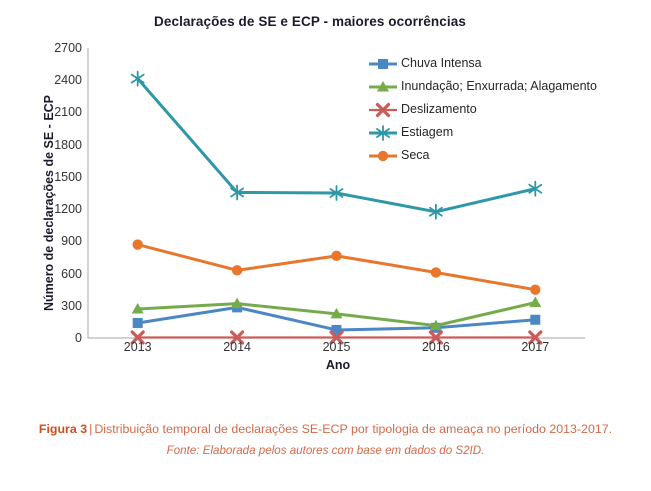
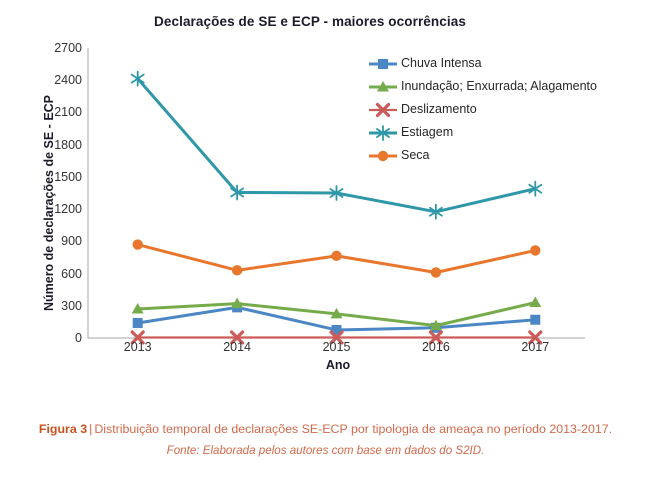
Seca/2017: 450 -> 820
